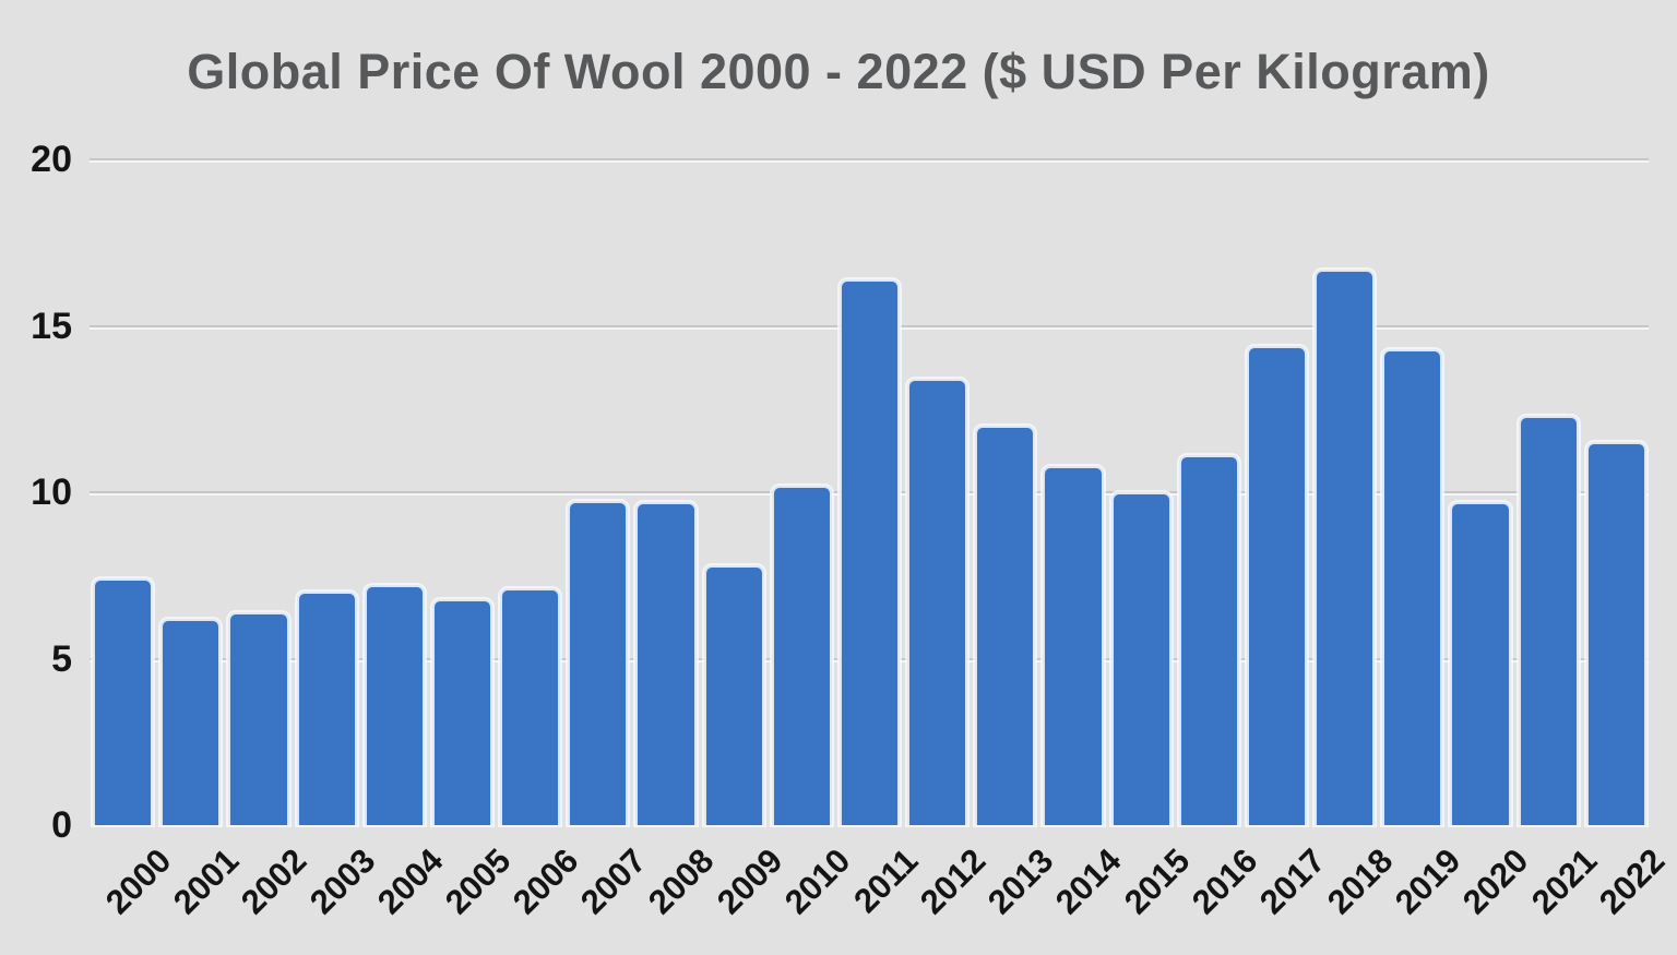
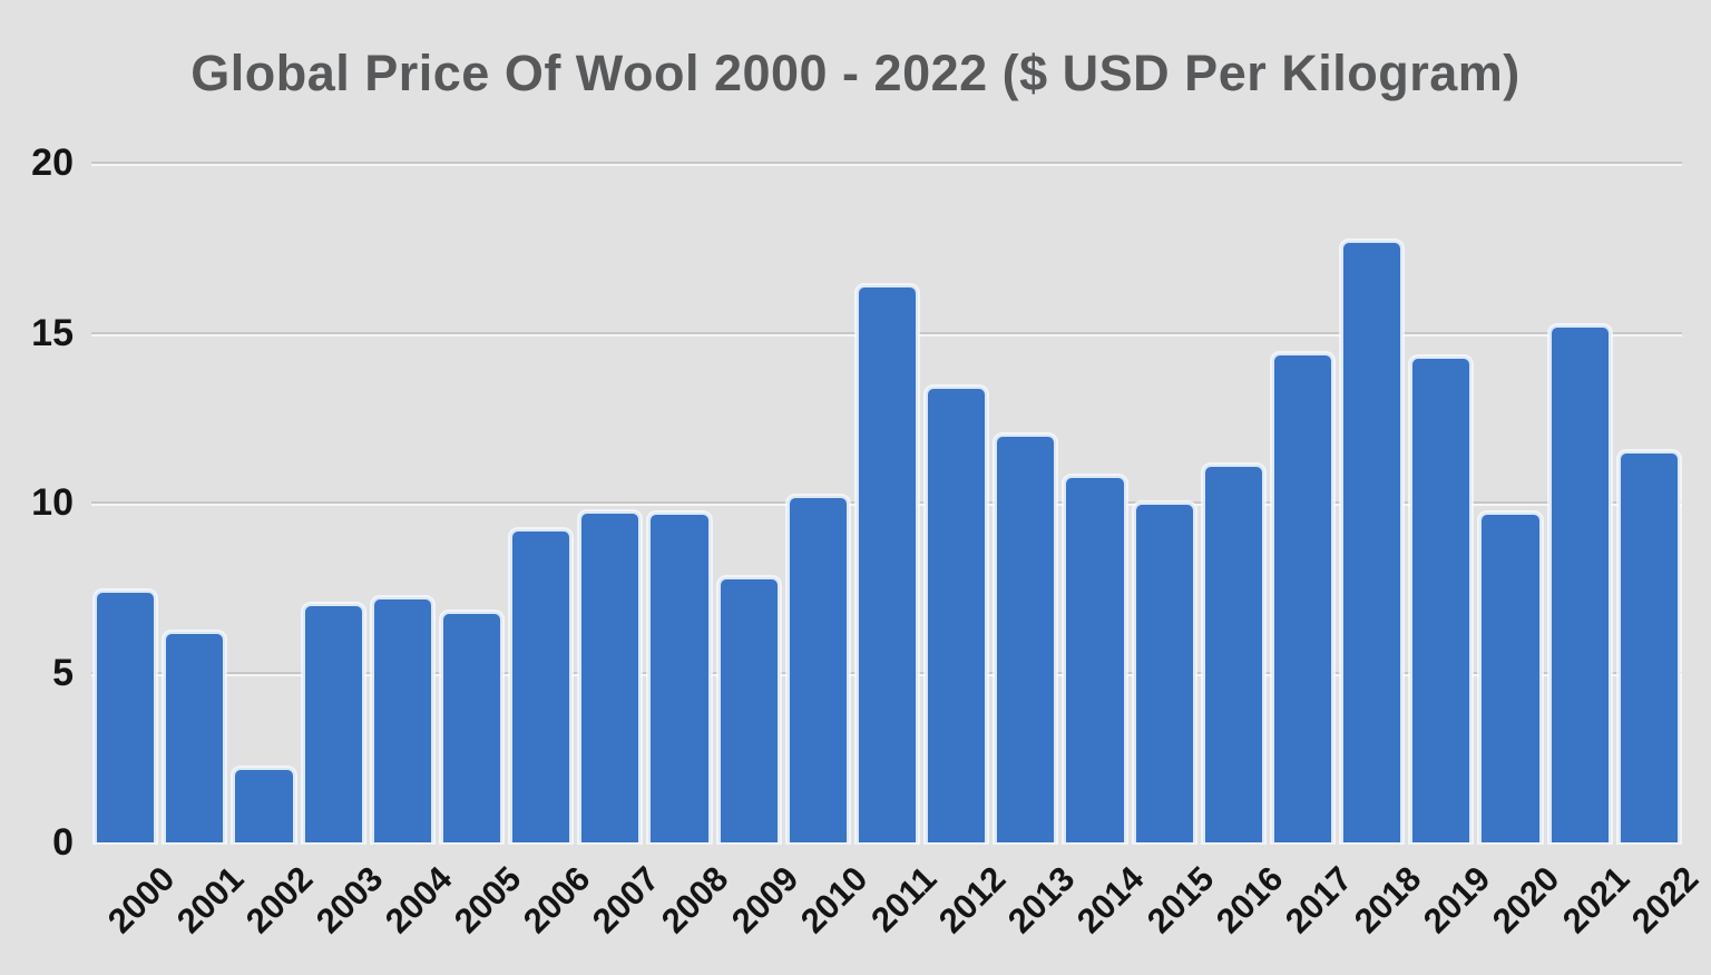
2002: 6.4 -> 2.2
2006: 7.1 -> 9.2
2018: 16.7 -> 17.7
2021: 12.3 -> 15.2
